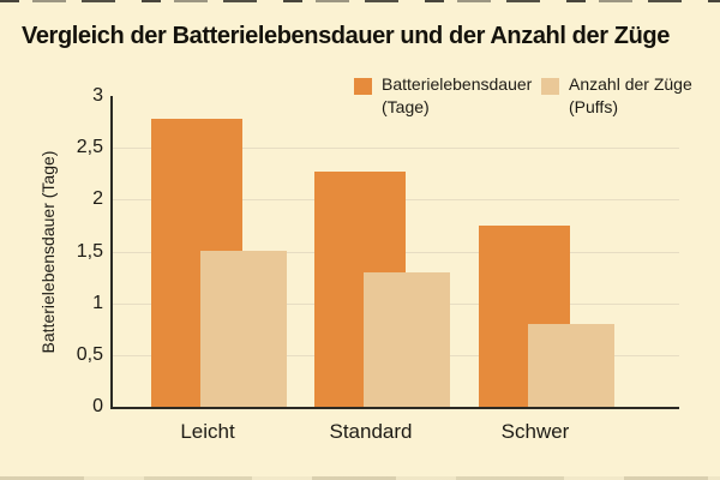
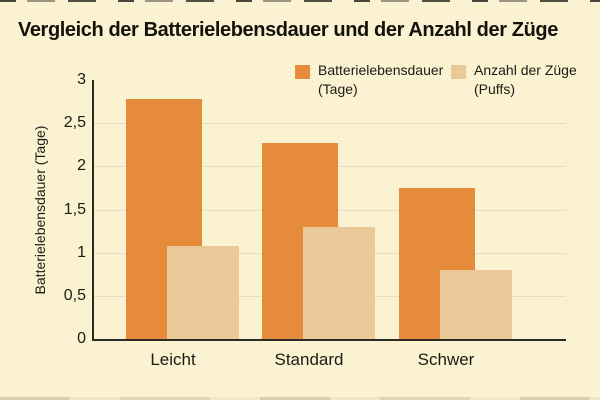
Anzahl der Züge (Puffs)/Leicht: 1.5 -> 1.1
